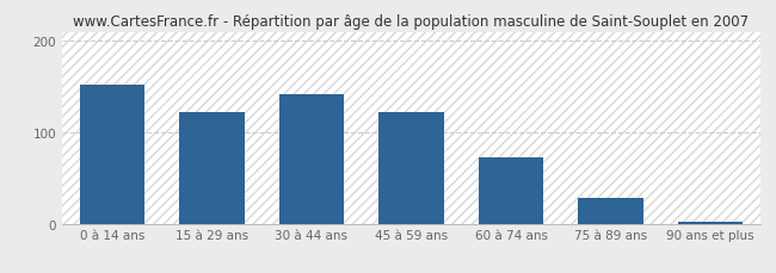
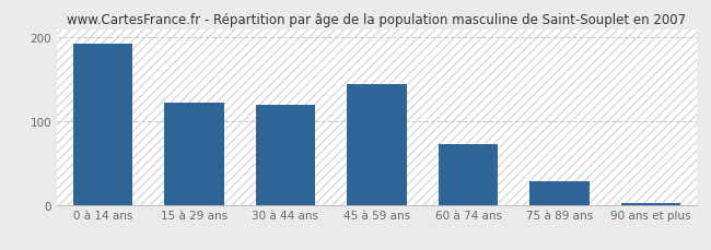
0 à 14 ans: 152 -> 192
30 à 44 ans: 142 -> 120
45 à 59 ans: 122 -> 144
